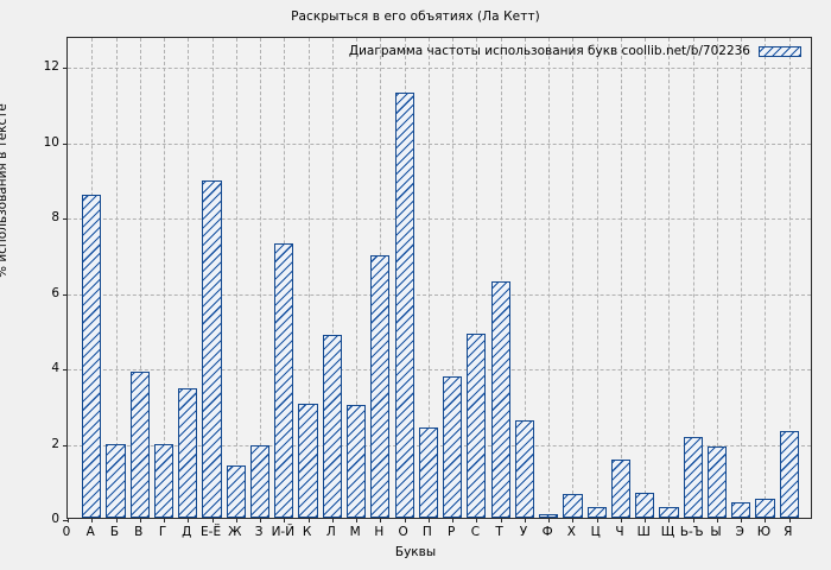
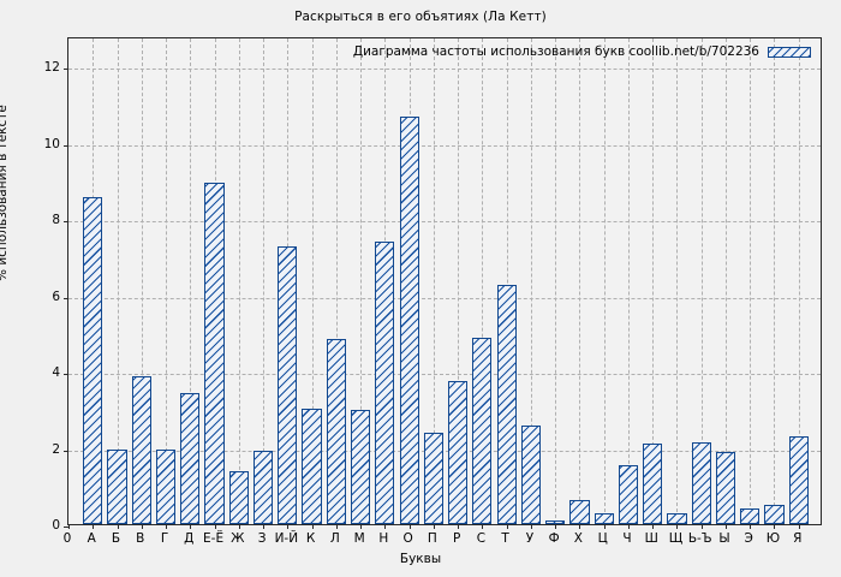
Н: 7.0 -> 7.4
О: 11.3 -> 10.7
Ш: 0.7 -> 2.1
